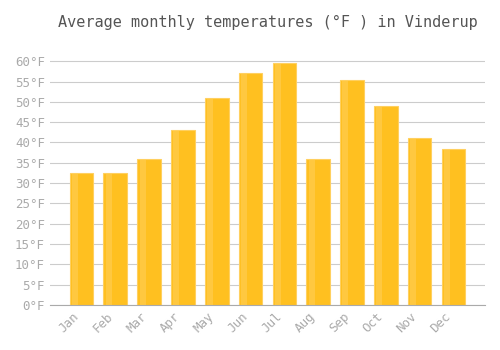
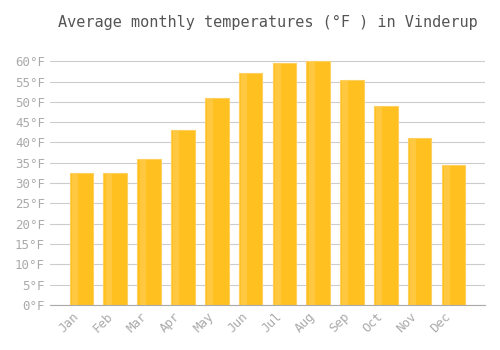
Aug: 36.0°F -> 60.0°F
Dec: 38.5°F -> 34.5°F
